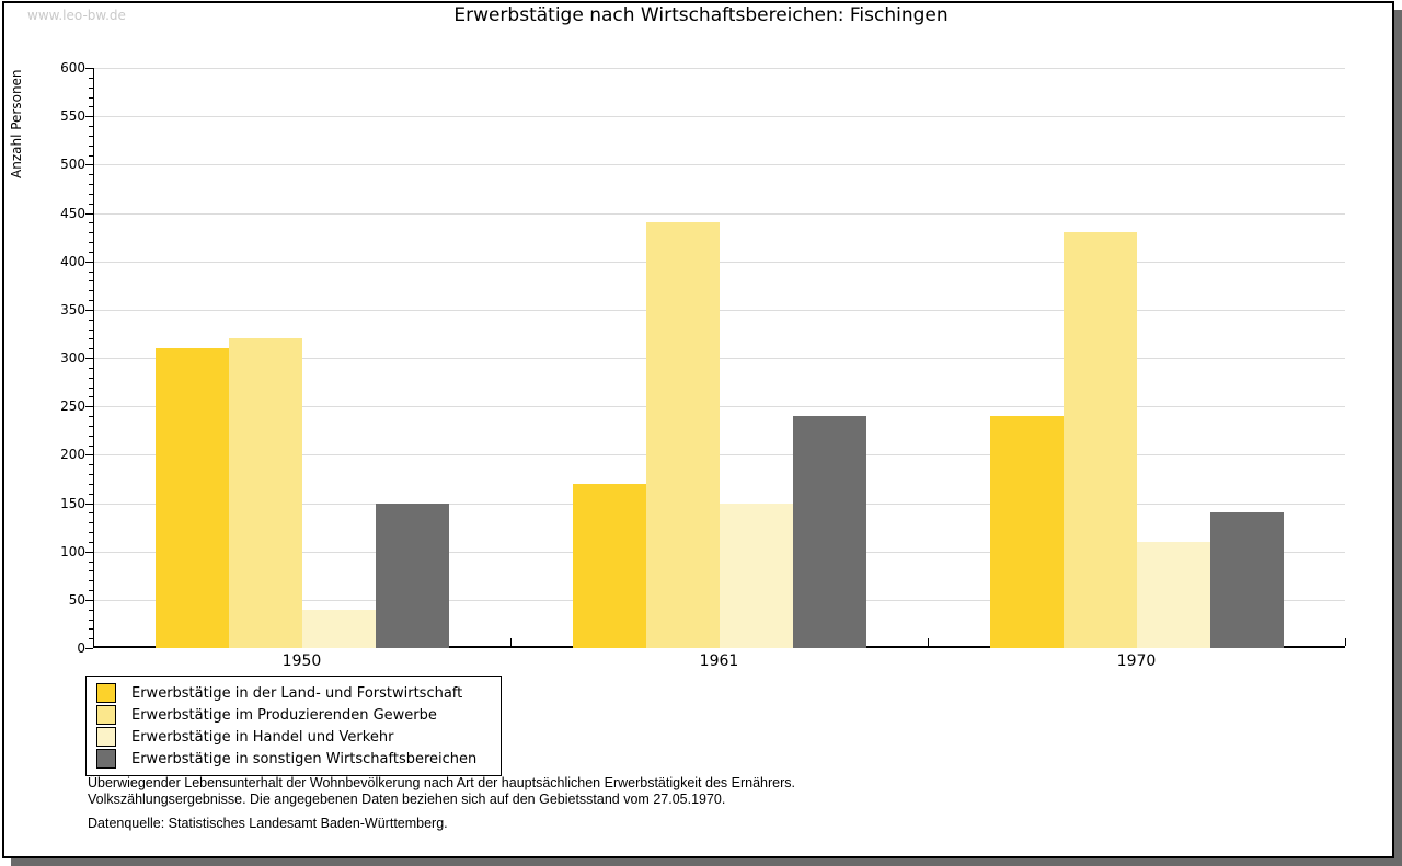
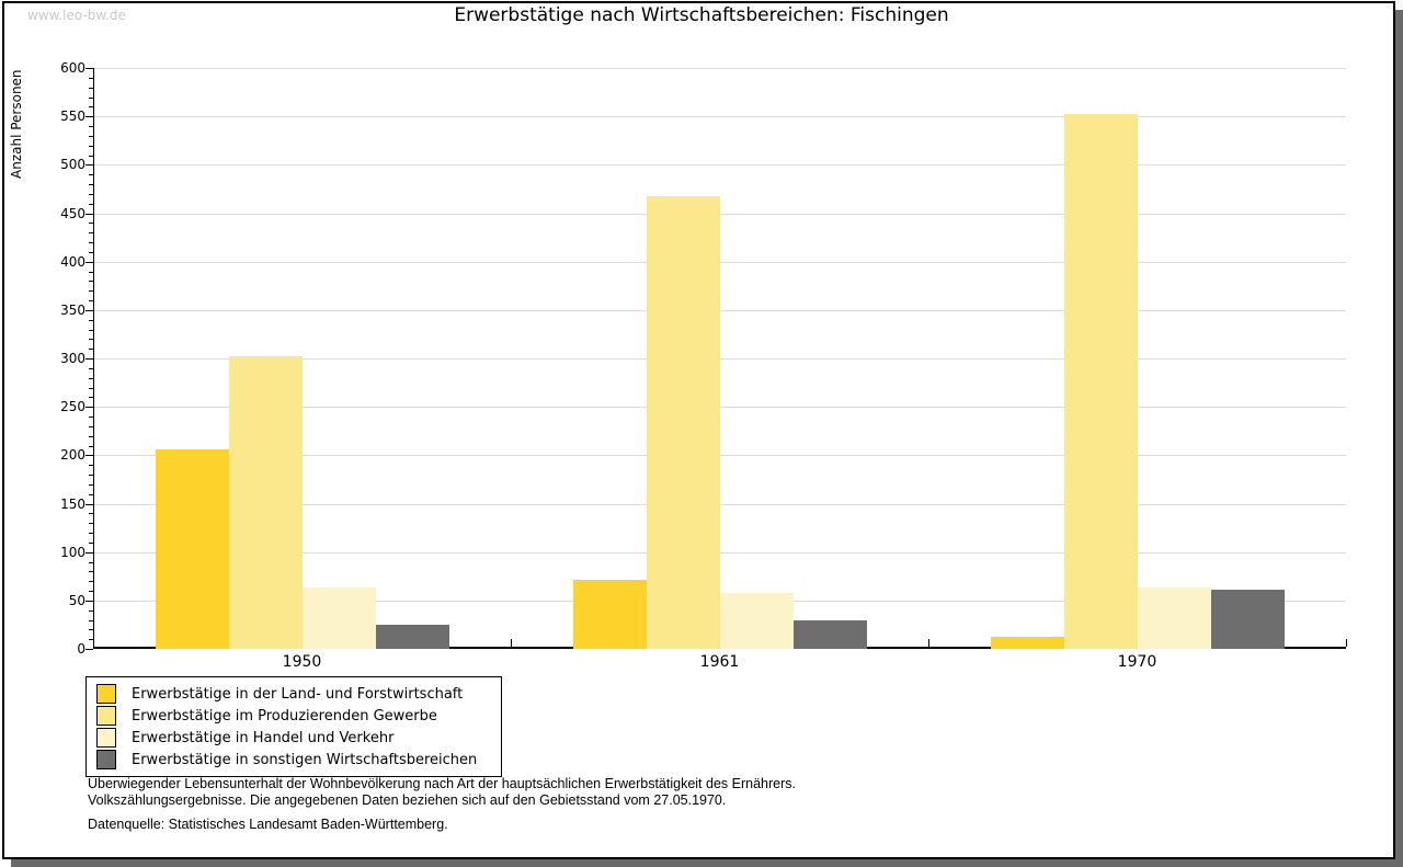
Erwerbstätige in der Land- und Forstwirtschaft/1950: 310 -> 210
Erwerbstätige im Produzierenden Gewerbe/1950: 320 -> 300
Erwerbstätige in Handel und Verkehr/1950: 40 -> 60
Erwerbstätige in sonstigen Wirtschaftsbereichen/1950: 150 -> 20
Erwerbstätige in der Land- und Forstwirtschaft/1961: 170 -> 70
Erwerbstätige im Produzierenden Gewerbe/1961: 440 -> 470
Erwerbstätige in Handel und Verkehr/1961: 150 -> 60
Erwerbstätige in sonstigen Wirtschaftsbereichen/1961: 240 -> 30
Erwerbstätige in der Land- und Forstwirtschaft/1970: 240 -> 10
Erwerbstätige im Produzierenden Gewerbe/1970: 430 -> 550
Erwerbstätige in Handel und Verkehr/1970: 110 -> 60
Erwerbstätige in sonstigen Wirtschaftsbereichen/1970: 140 -> 60
